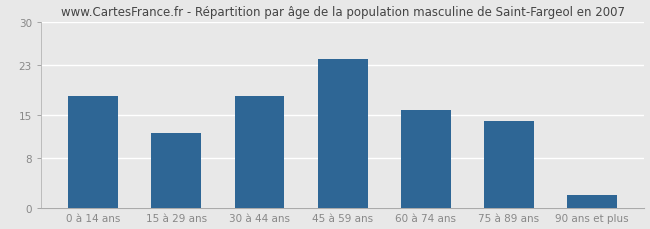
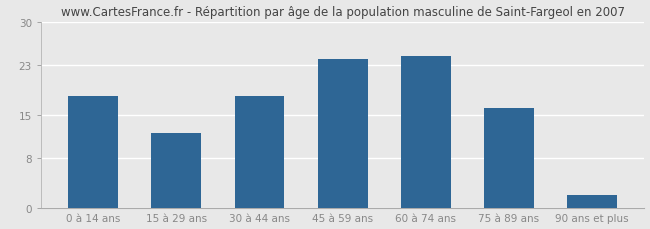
60 à 74 ans: 15.8 -> 24.5
75 à 89 ans: 14.0 -> 16.0
